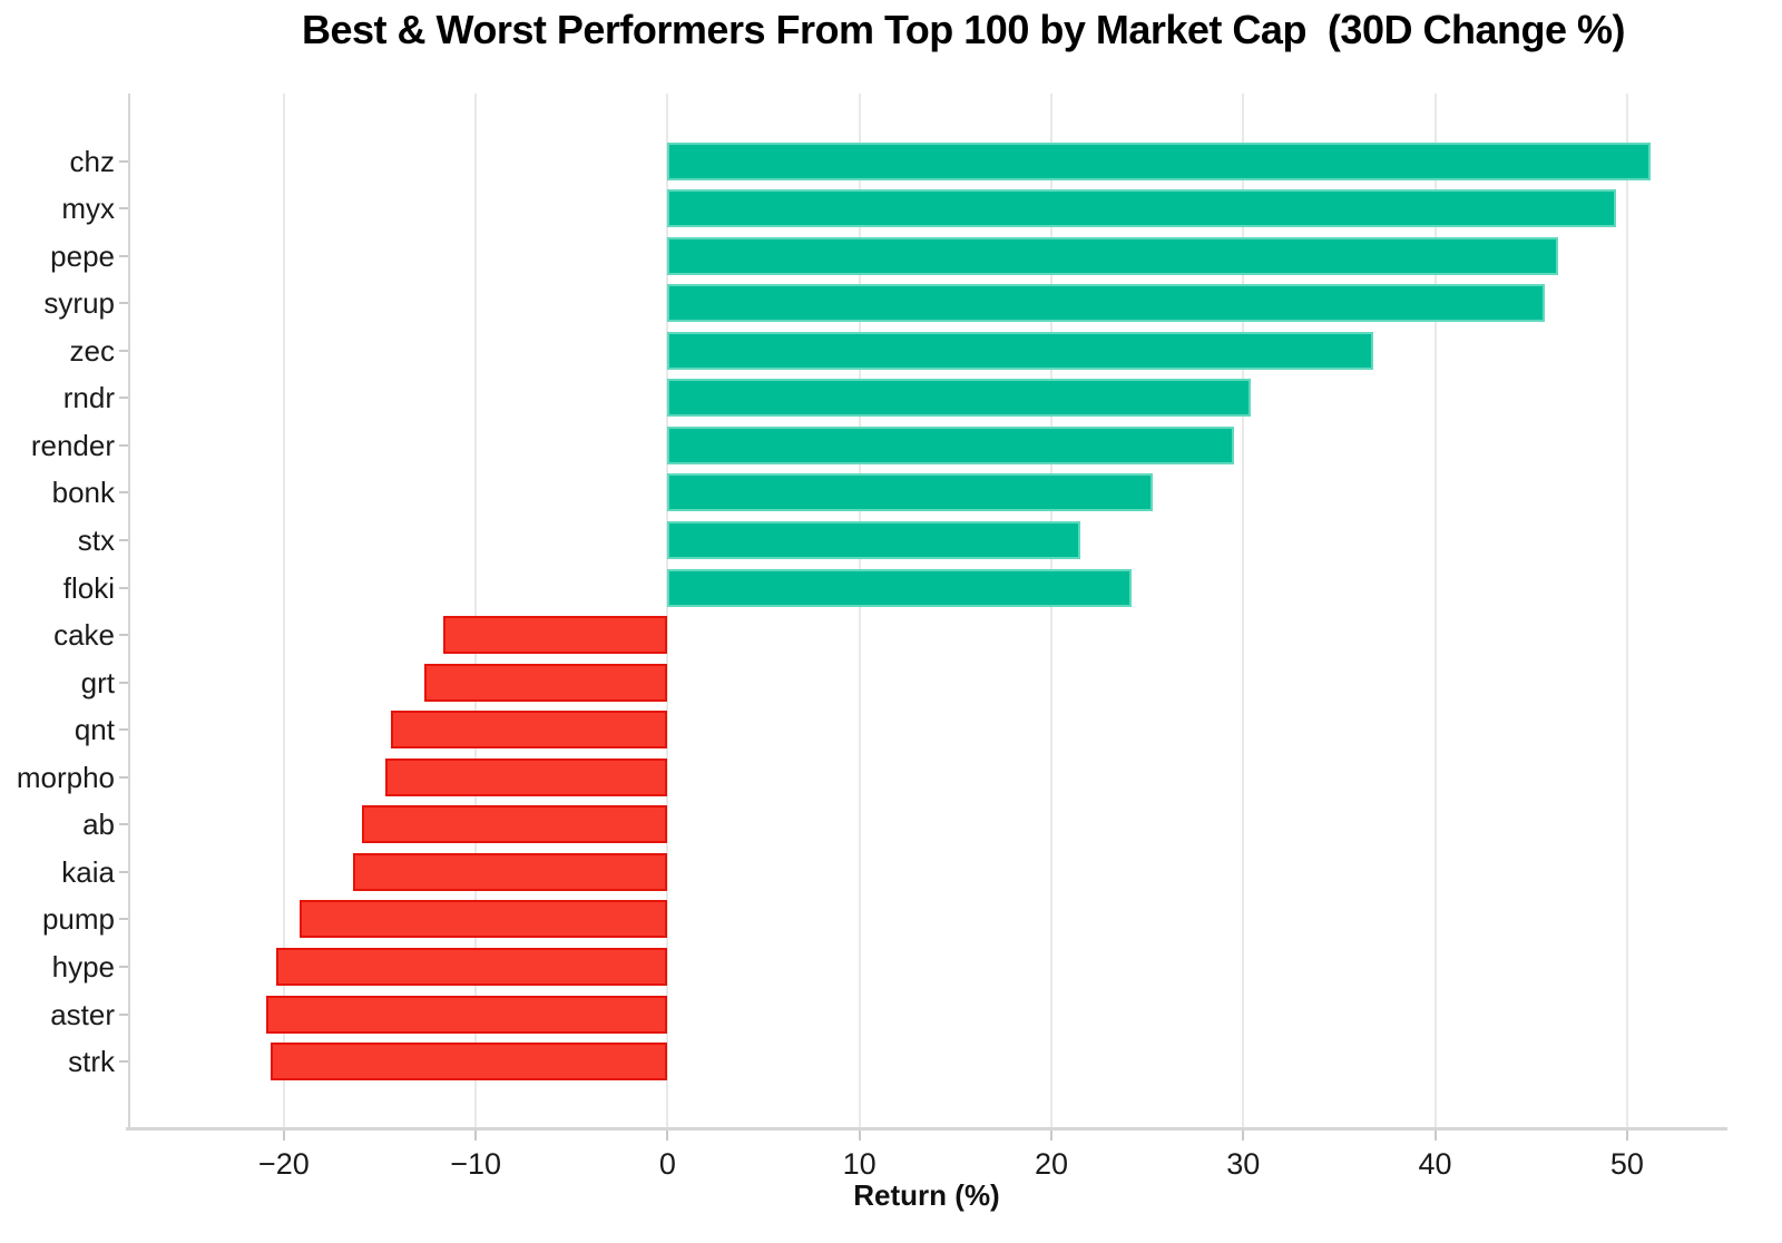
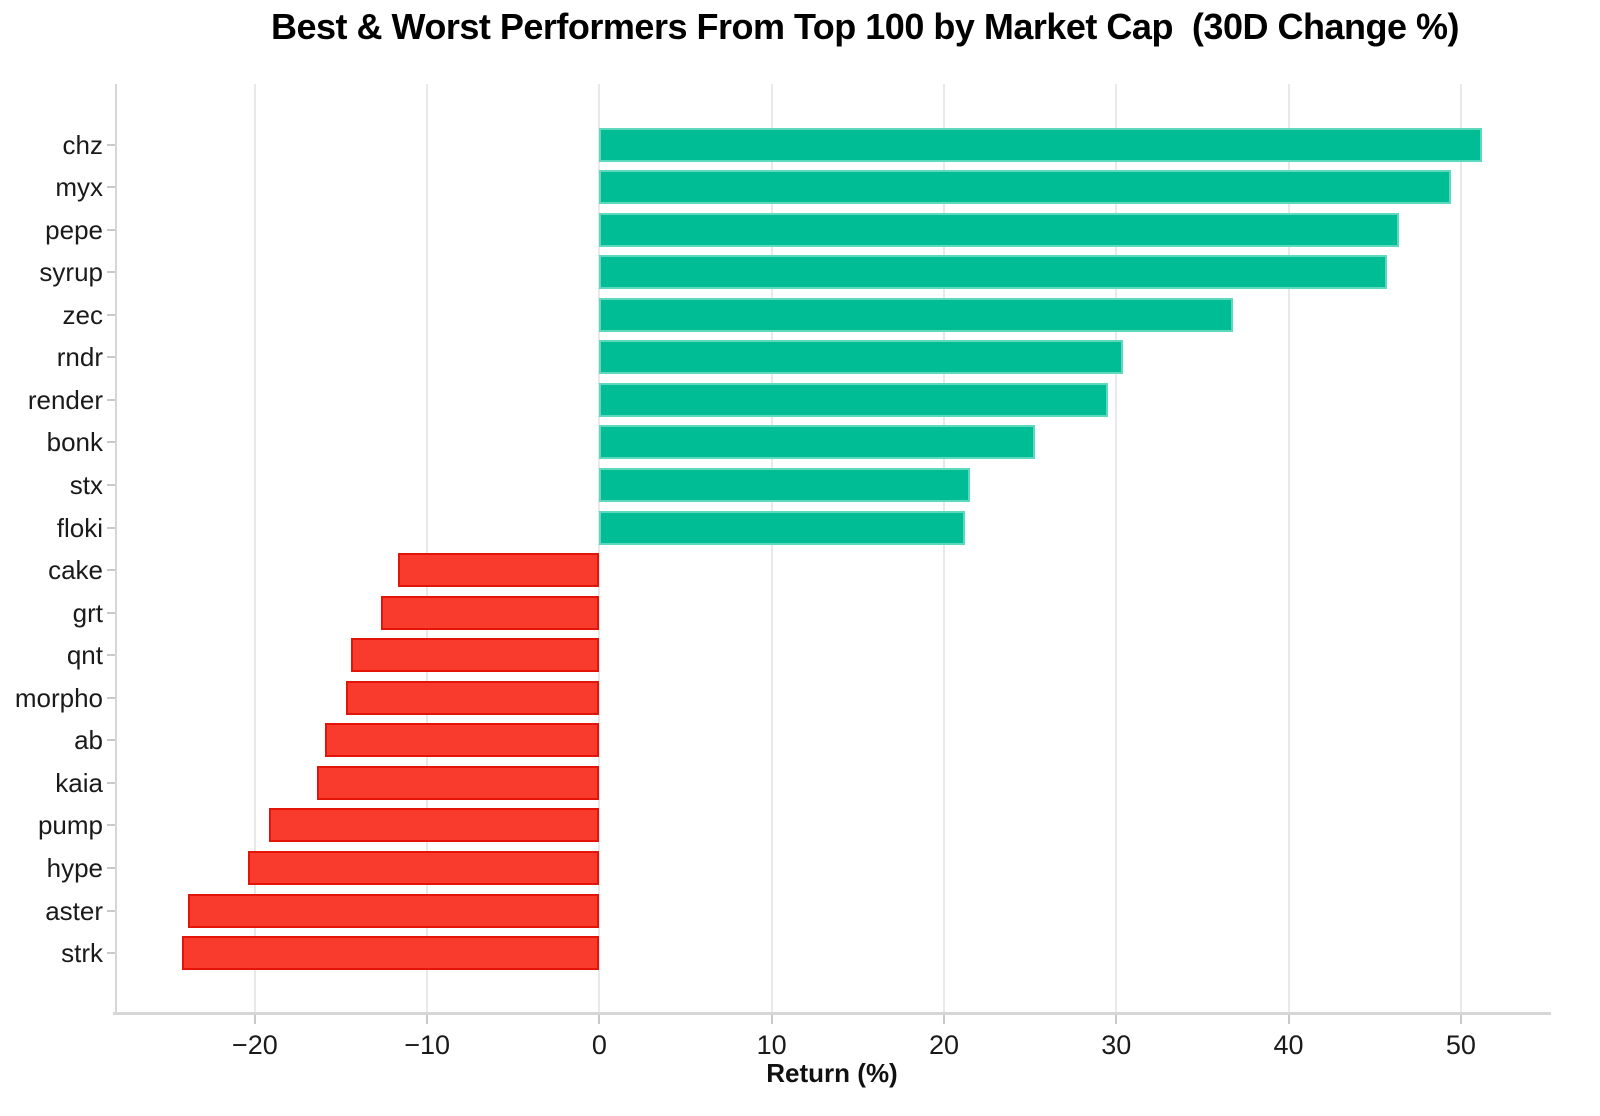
floki: 24.2 -> 21.2
aster: -20.9 -> -23.9
strk: -20.7 -> -24.2
